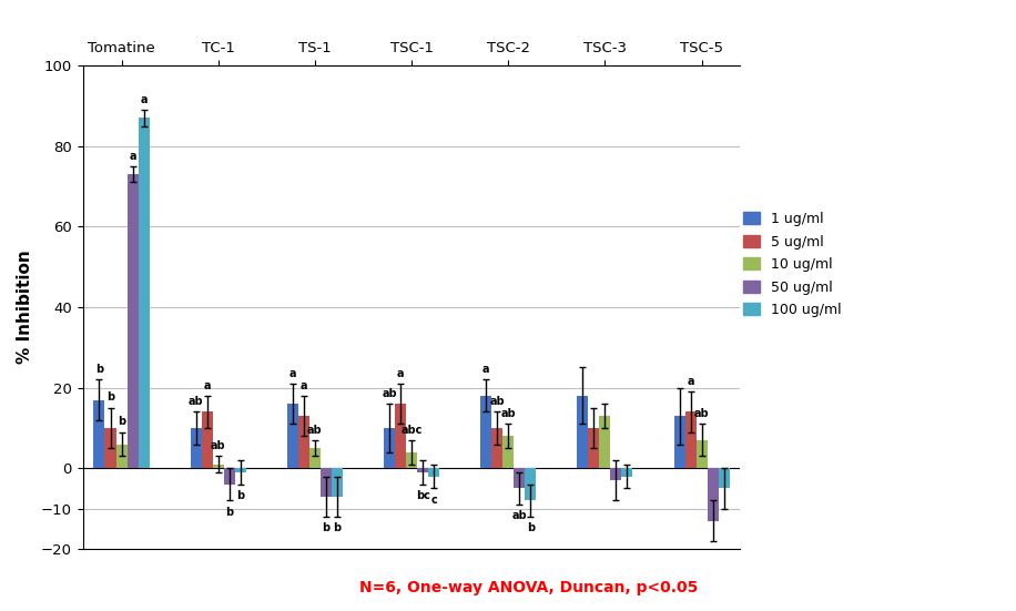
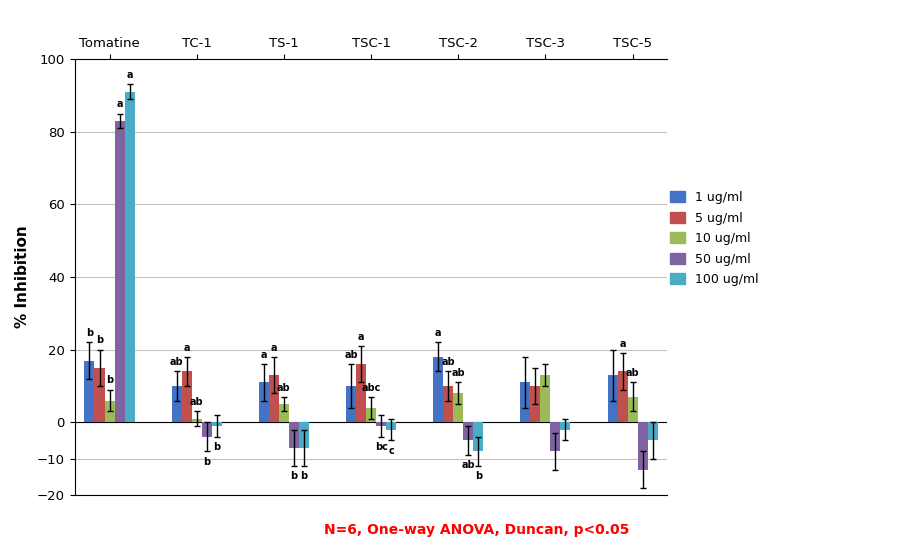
5 ug/ml/Tomatine: 10 -> 15
50 ug/ml/Tomatine: 73 -> 83
100 ug/ml/Tomatine: 87 -> 91
1 ug/ml/TS-1: 16 -> 11
1 ug/ml/TSC-3: 18 -> 11
50 ug/ml/TSC-3: -3 -> -8
